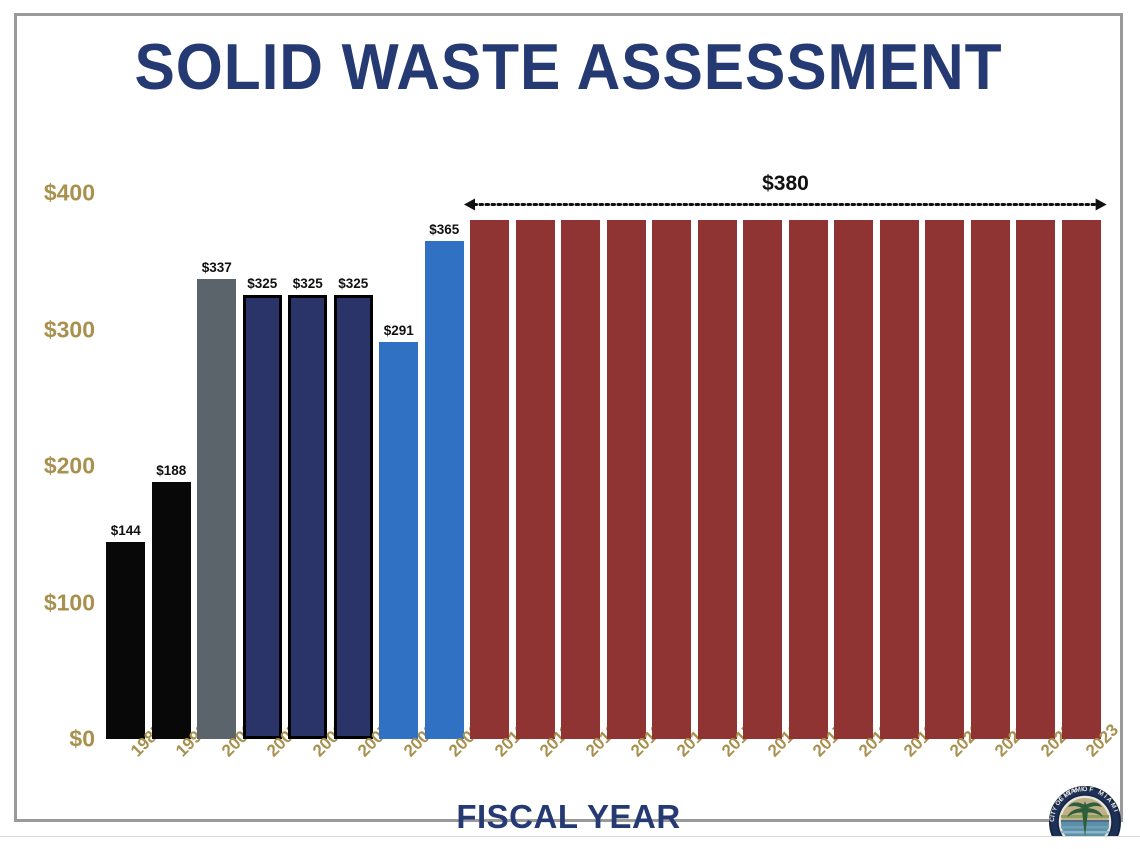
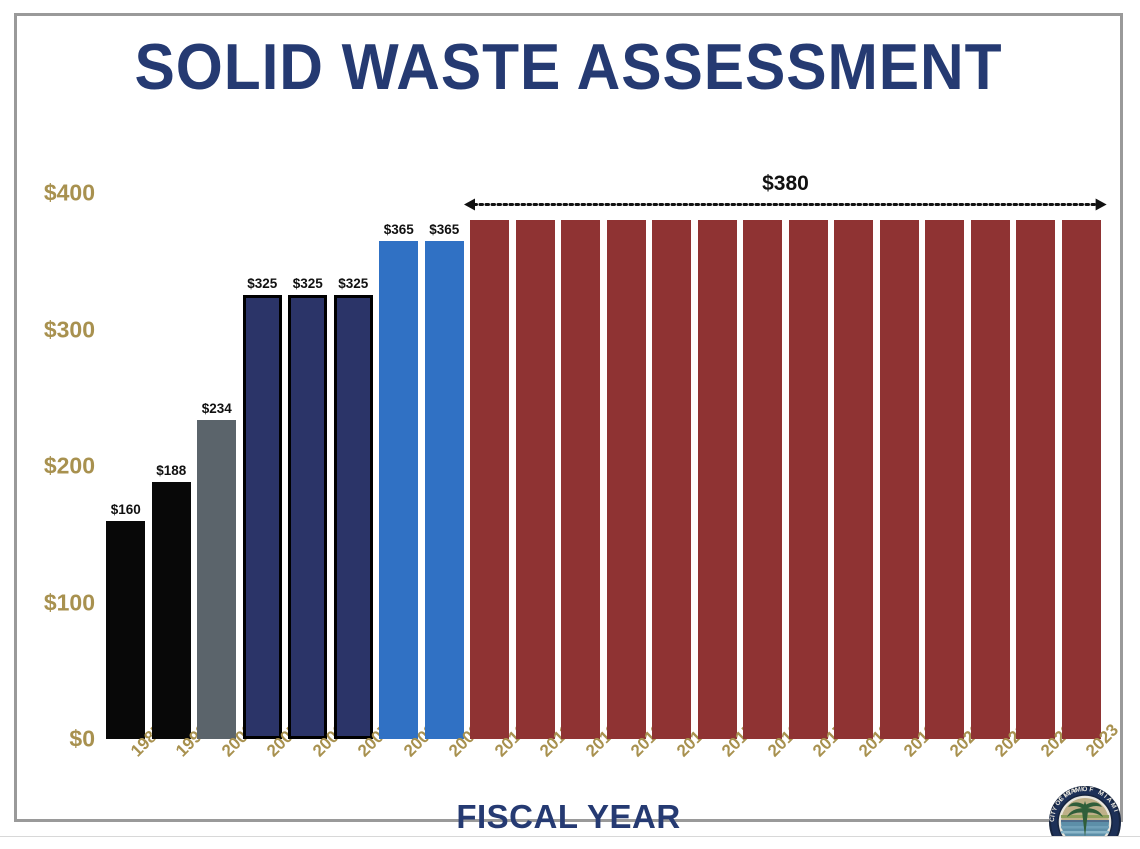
1985: $144 -> $160
2000: $337 -> $234
2008: $291 -> $365
